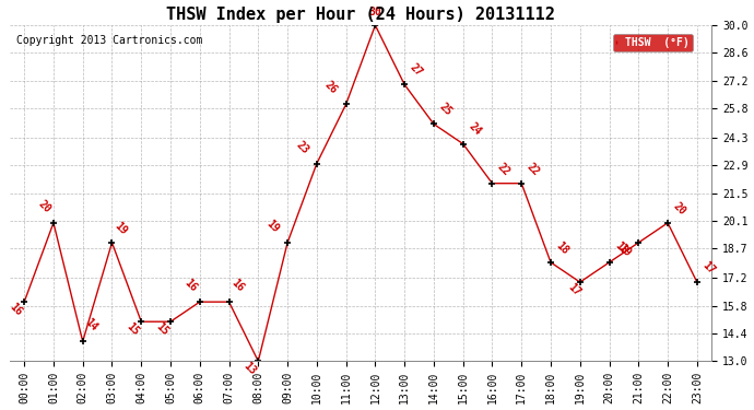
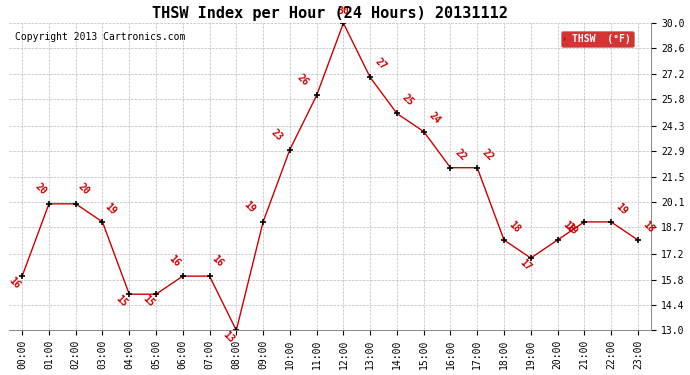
02:00: 14 -> 20
22:00: 20 -> 19
23:00: 17 -> 18
